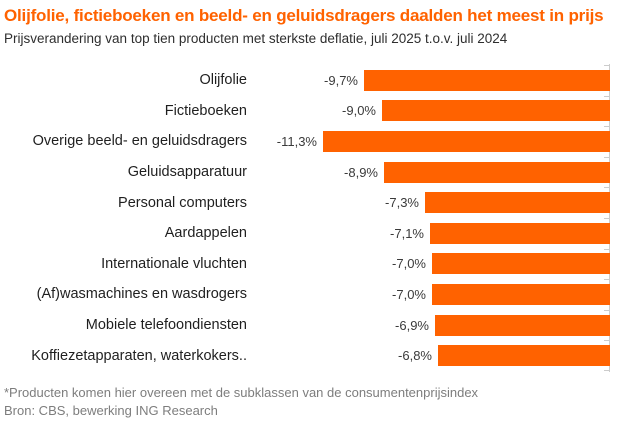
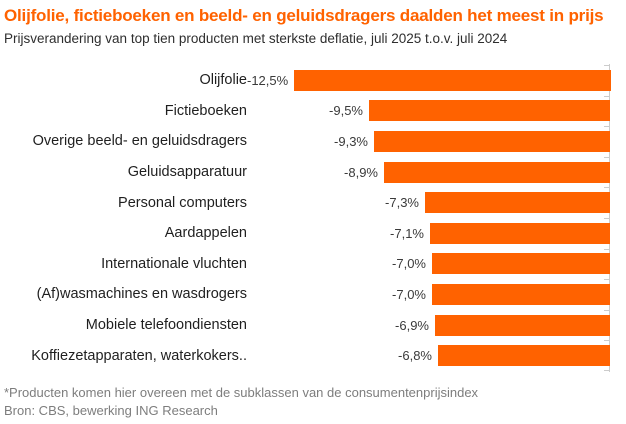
Olijfolie: -9,7% -> -12,5%
Fictieboeken: -9,0% -> -9,5%
Overige beeld- en geluidsdragers: -11,3% -> -9,3%
